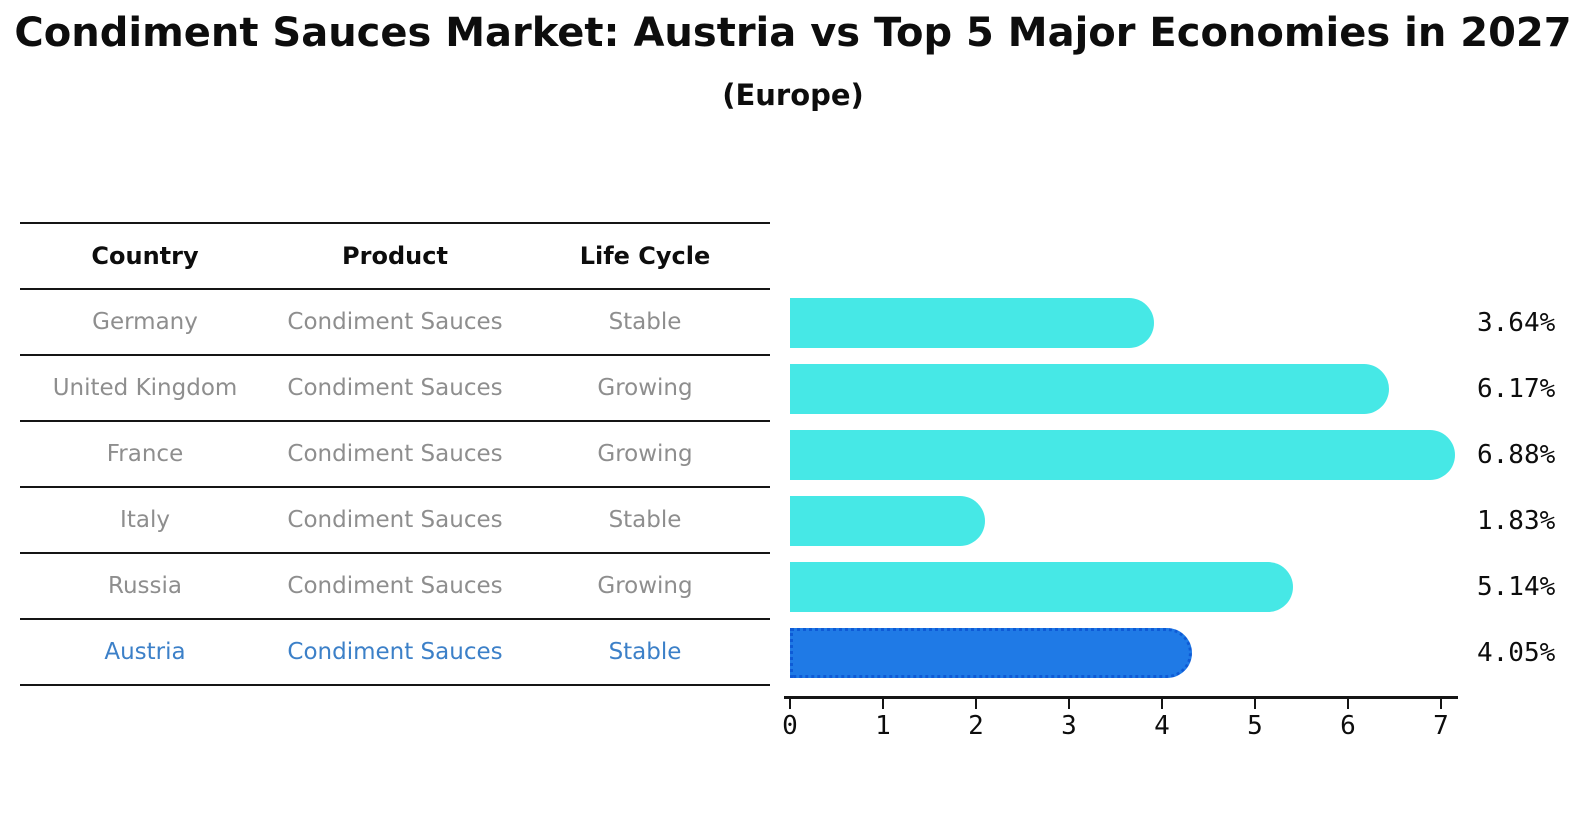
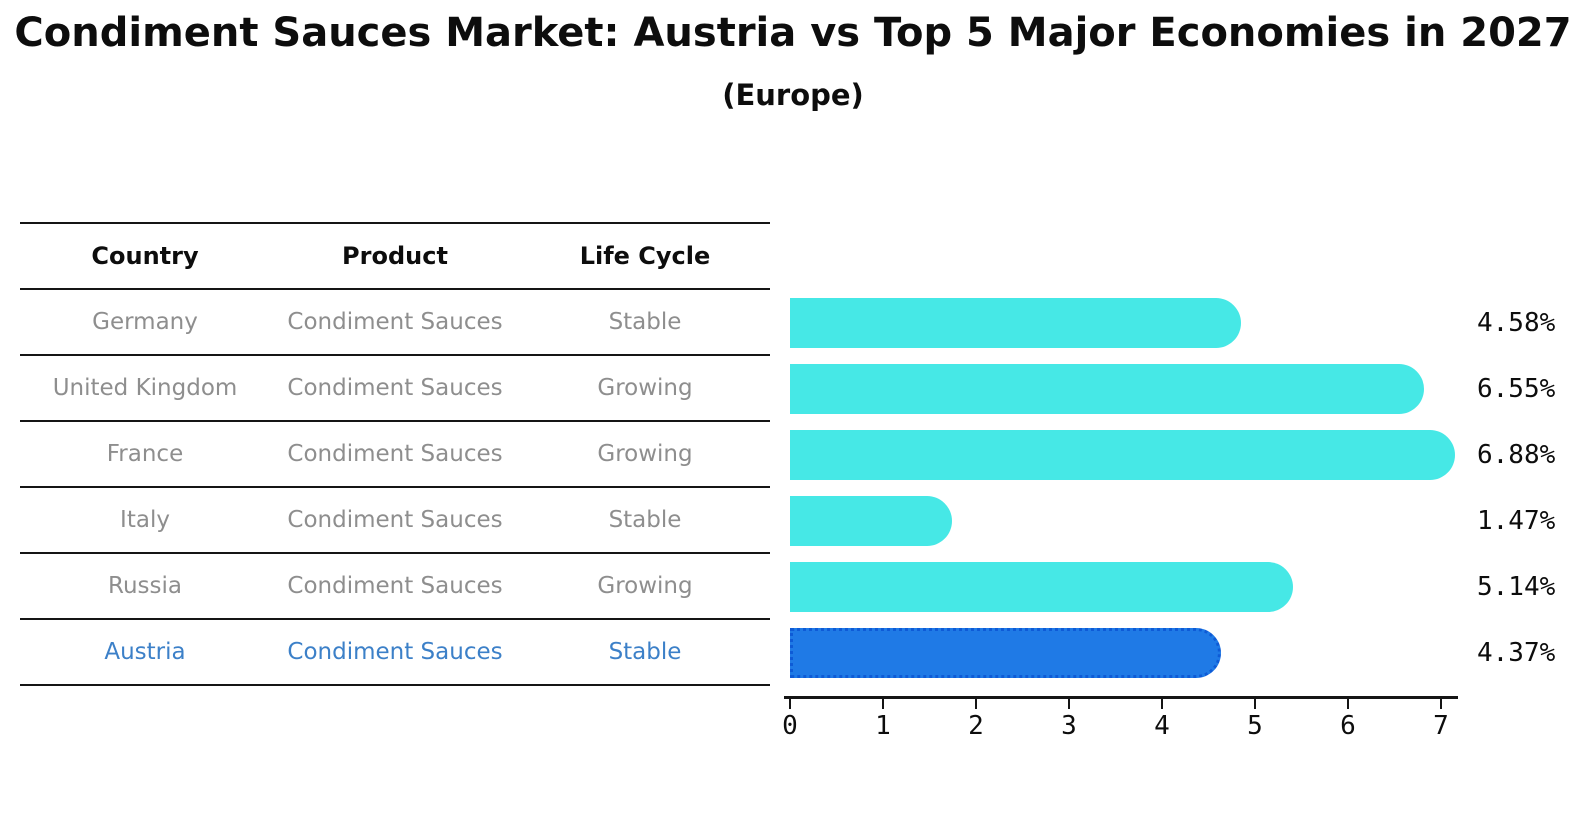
Germany: 3.64% -> 4.58%
United Kingdom: 6.17% -> 6.55%
Italy: 1.83% -> 1.47%
Austria: 4.05% -> 4.37%
